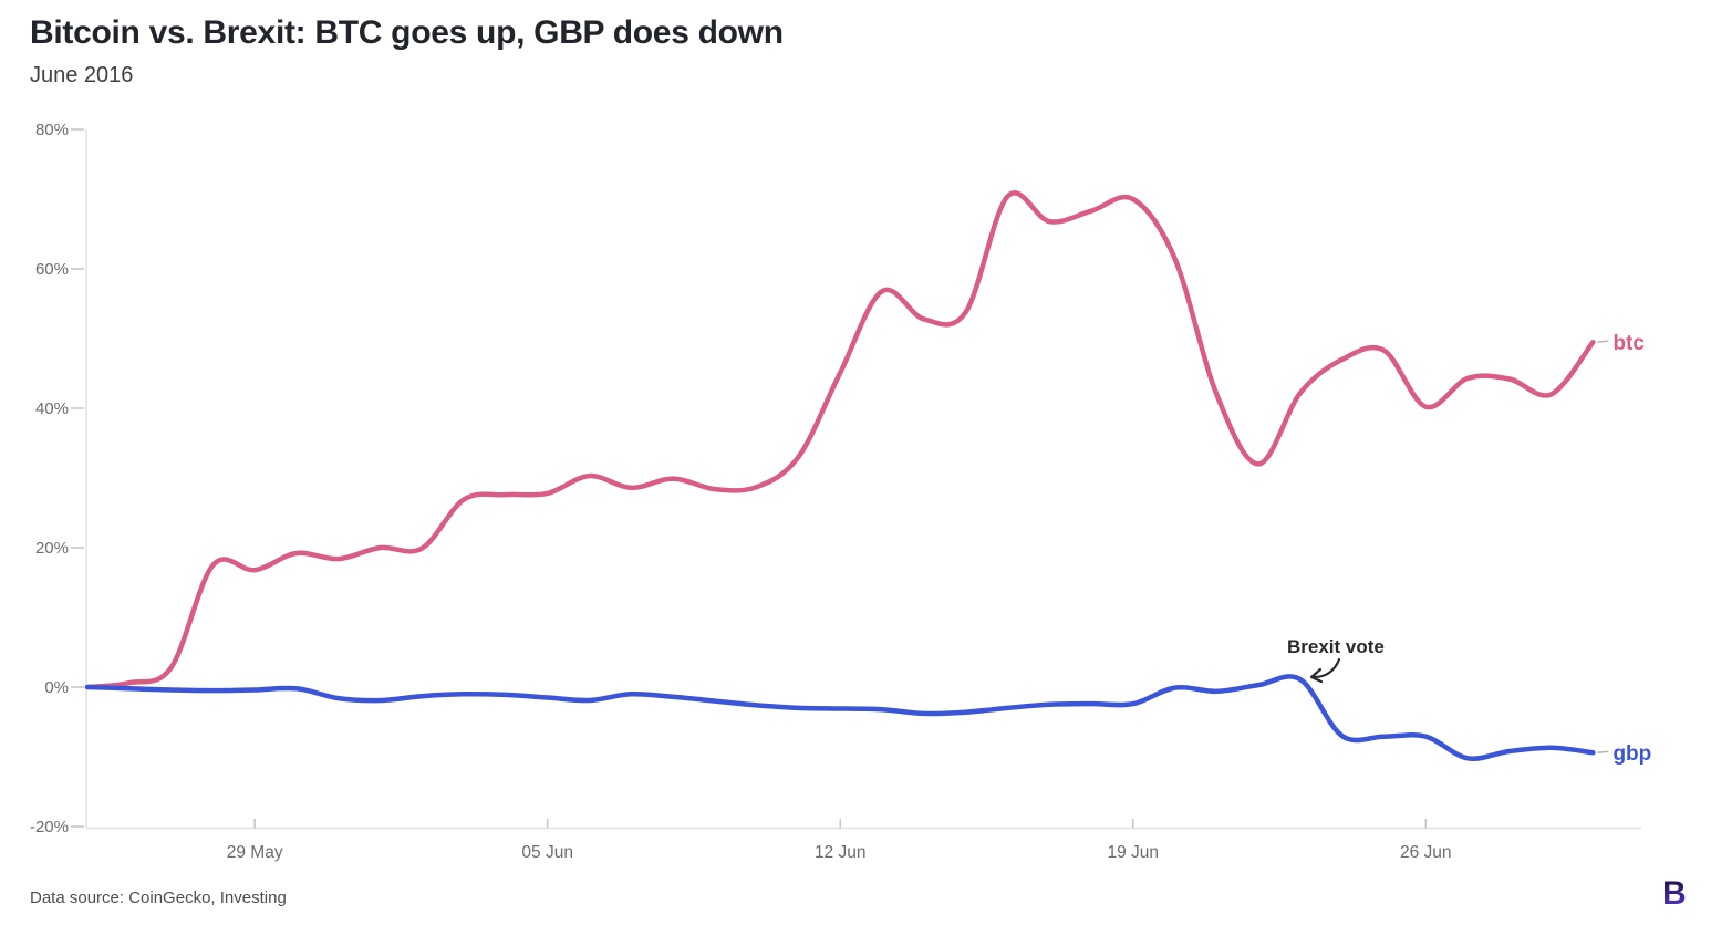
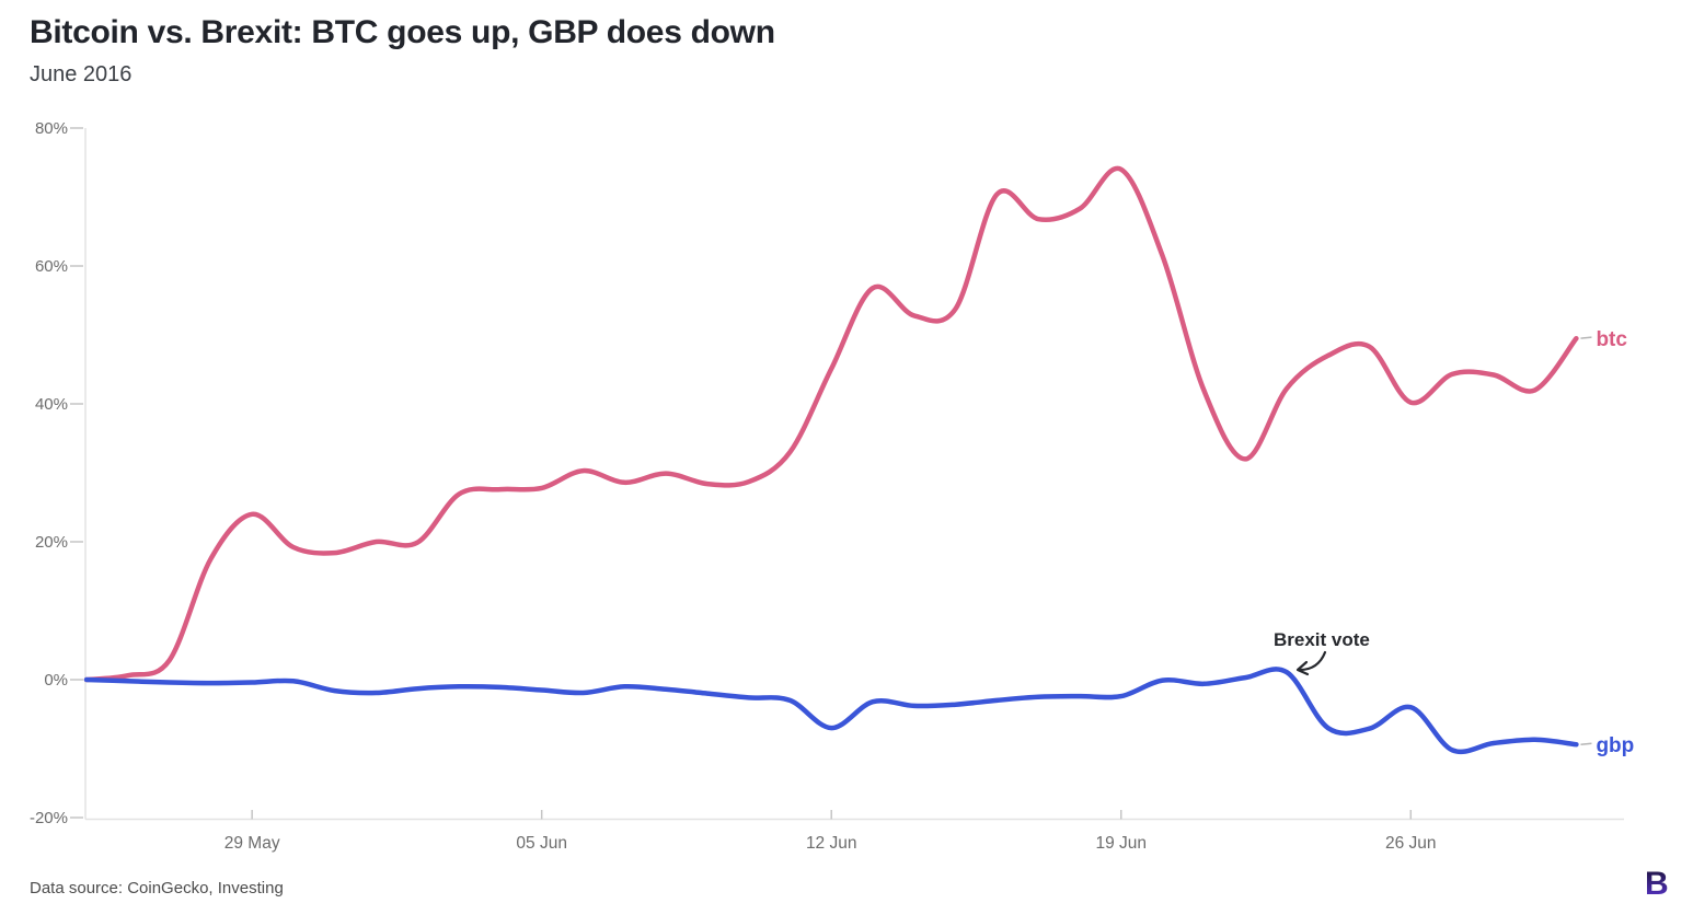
btc/29 May: 17% -> 24%
gbp/12 Jun: -3% -> -7%
btc/19 Jun: 70% -> 74%
gbp/26 Jun: -7% -> -4%
